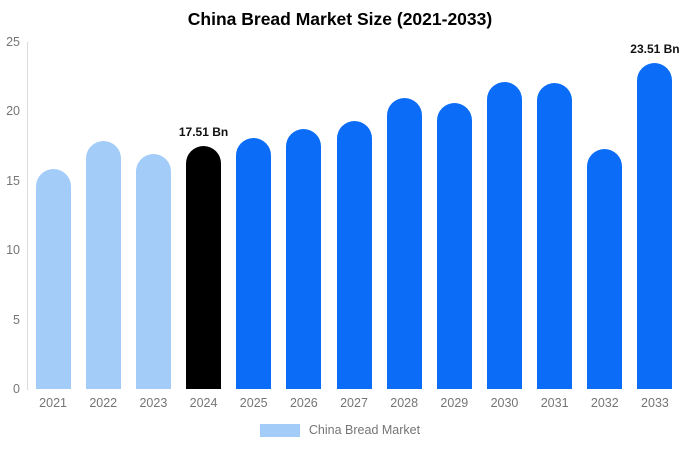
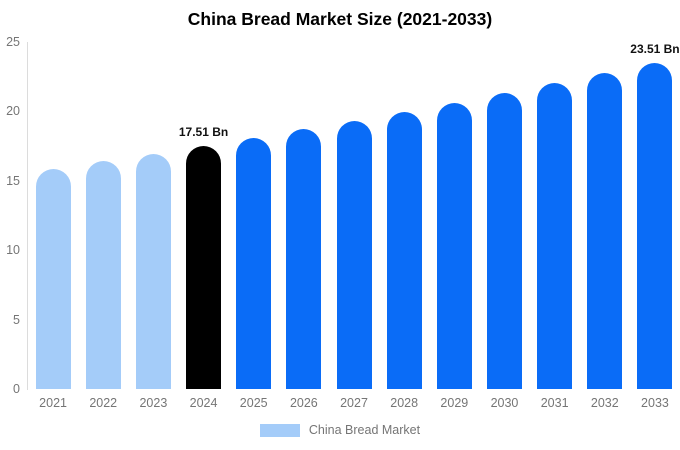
2022: 17.9 -> 16.4
2028: 21.0 -> 20.0
2030: 22.1 -> 21.3
2032: 17.3 -> 22.8
